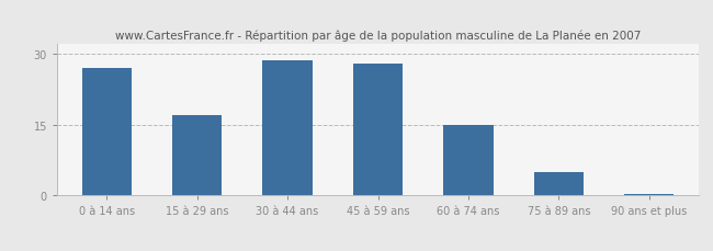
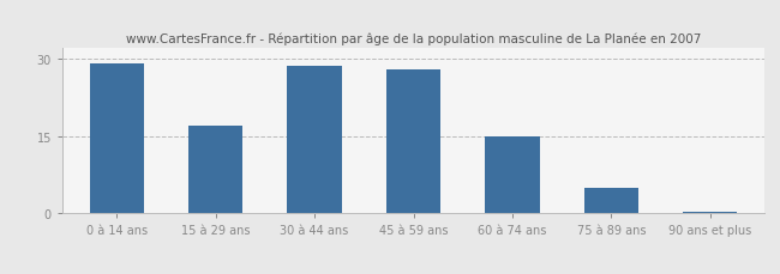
0 à 14 ans: 27.0 -> 29.0
